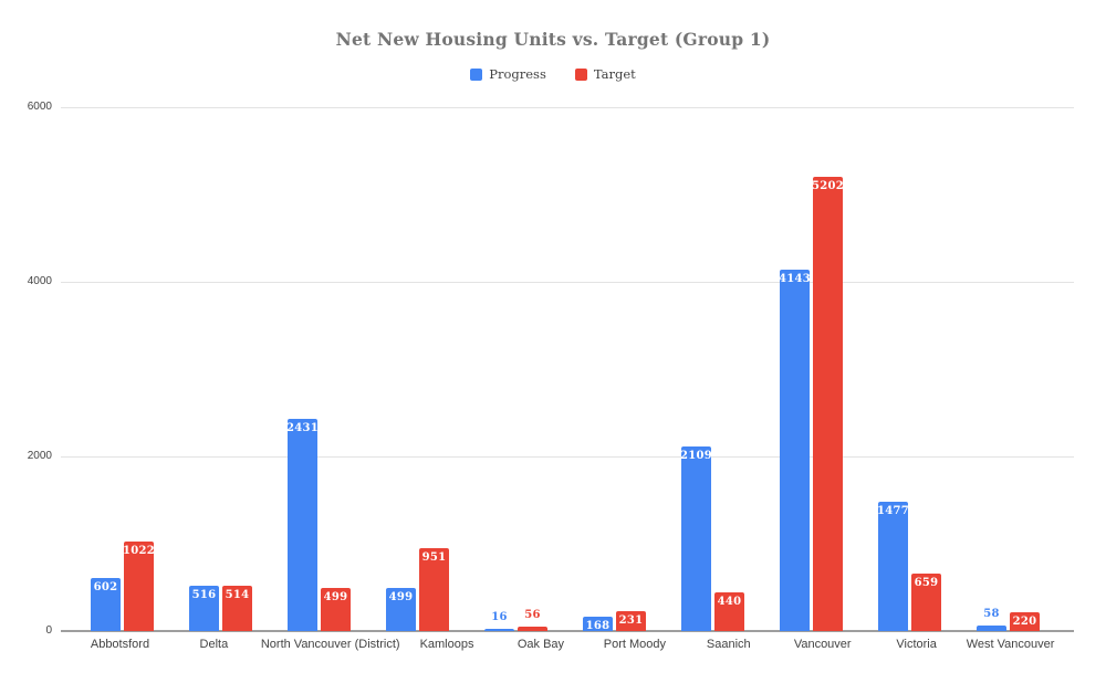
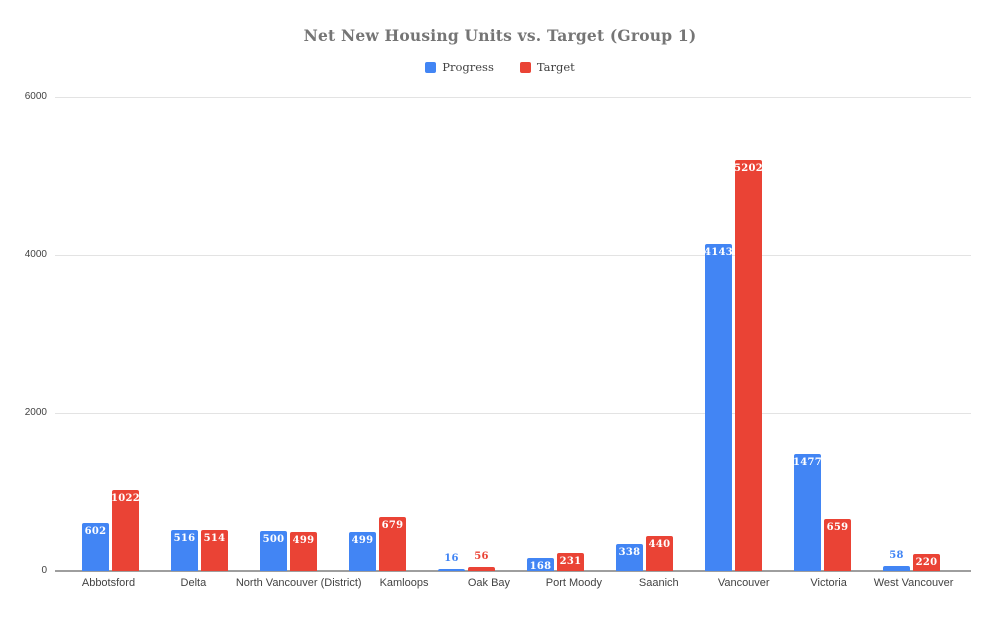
Progress/North Vancouver (District): 2431 -> 500
Target/Kamloops: 951 -> 679
Progress/Saanich: 2109 -> 338
